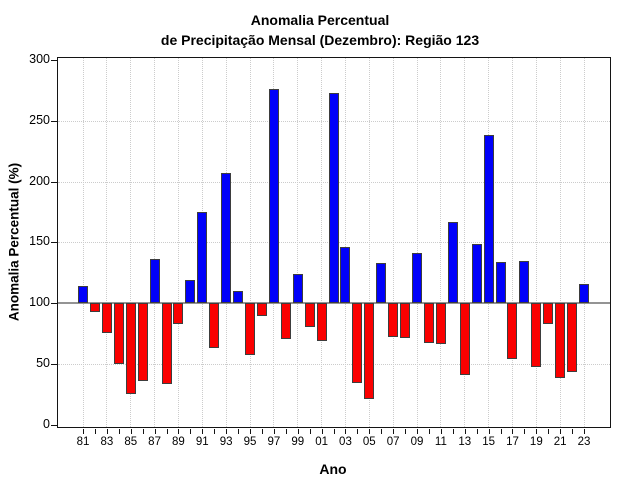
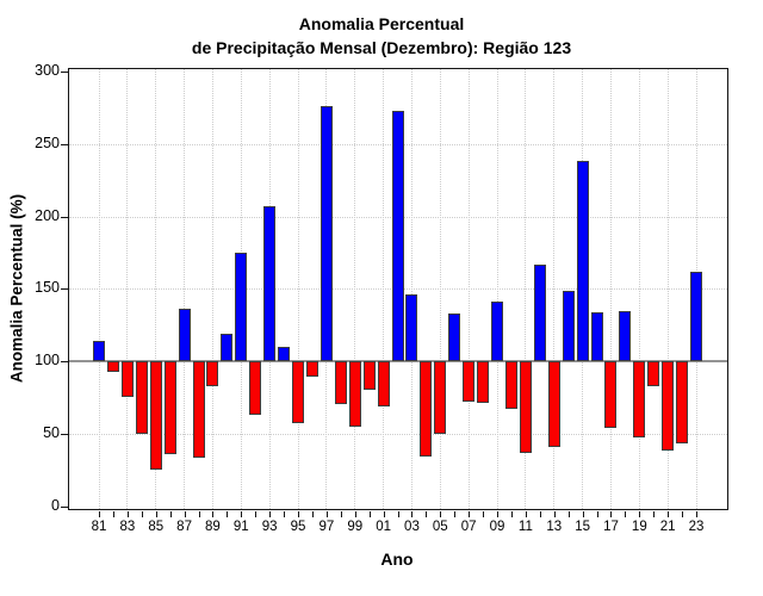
99: 124 -> 55
05: 21 -> 50
11: 66 -> 37
23: 116 -> 162
